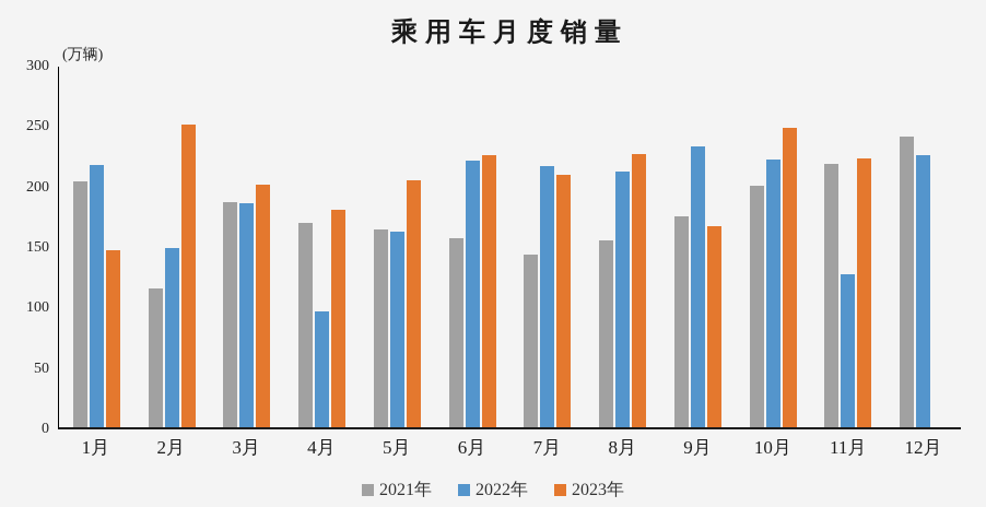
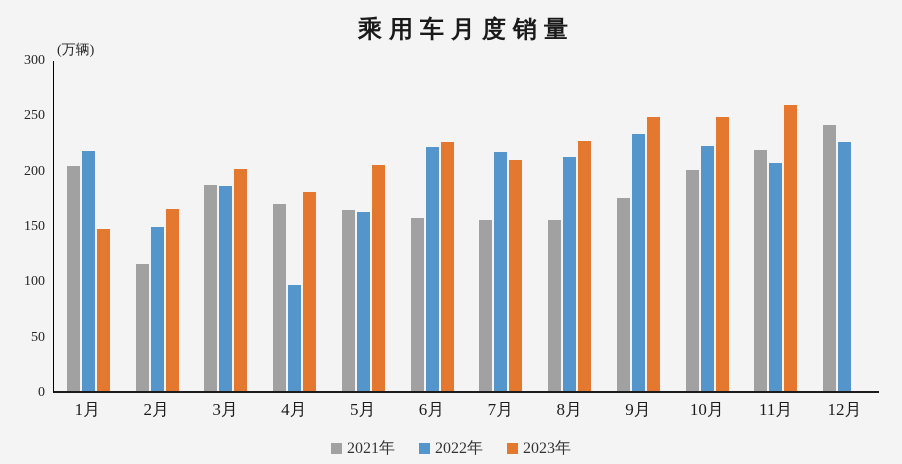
2023年/2月: 252 -> 165
2021年/7月: 144 -> 155
2023年/9月: 167 -> 249
2022年/11月: 127 -> 208
2023年/11月: 224 -> 260
